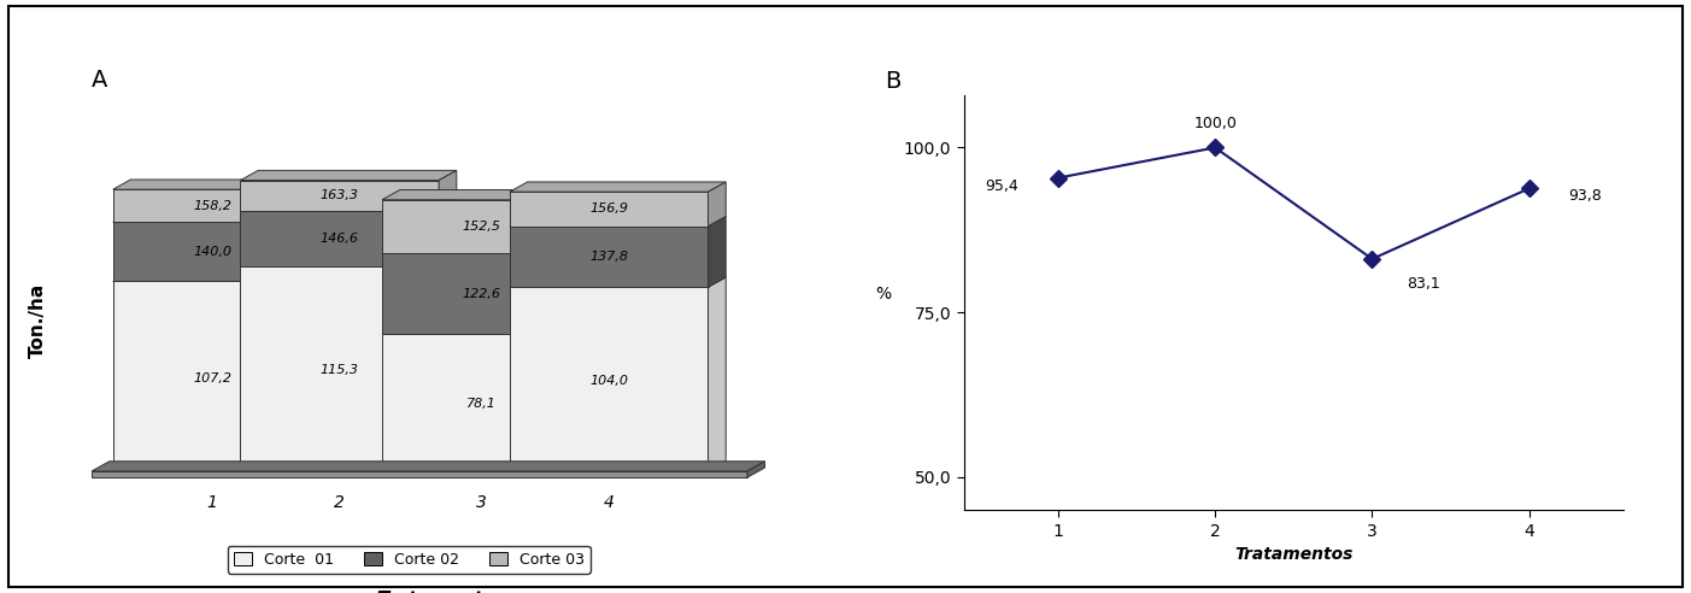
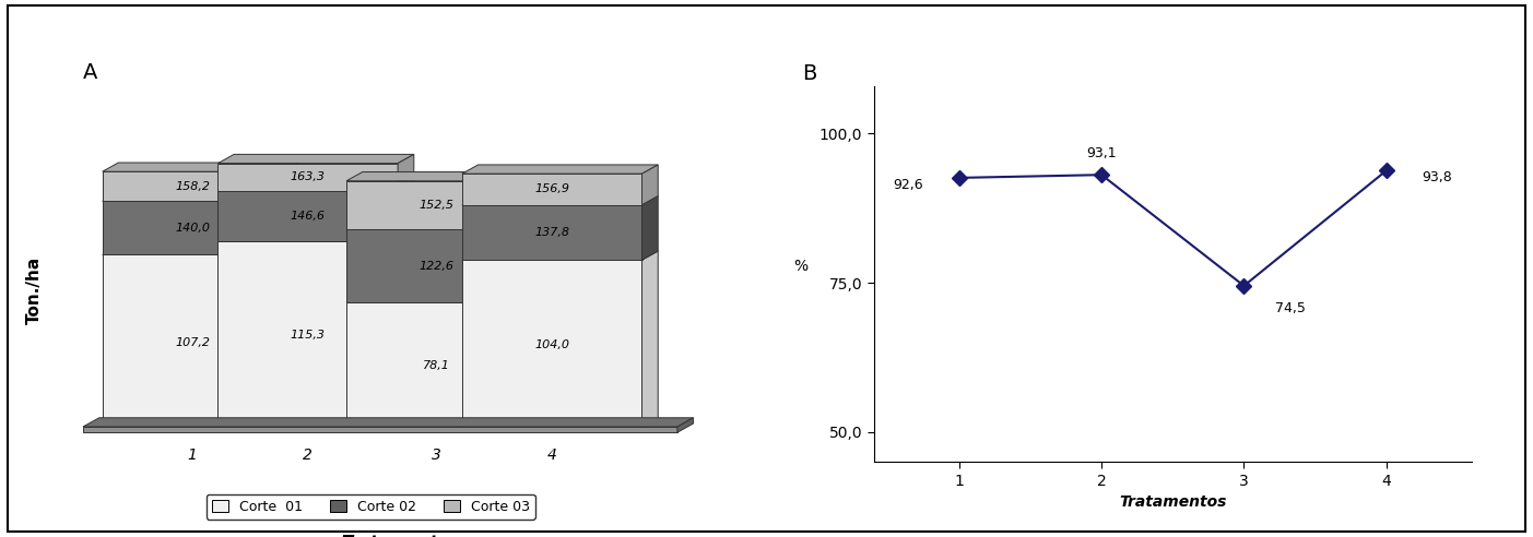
1: 95,4 -> 92,6
2: 100,0 -> 93,1
3: 83,1 -> 74,5
